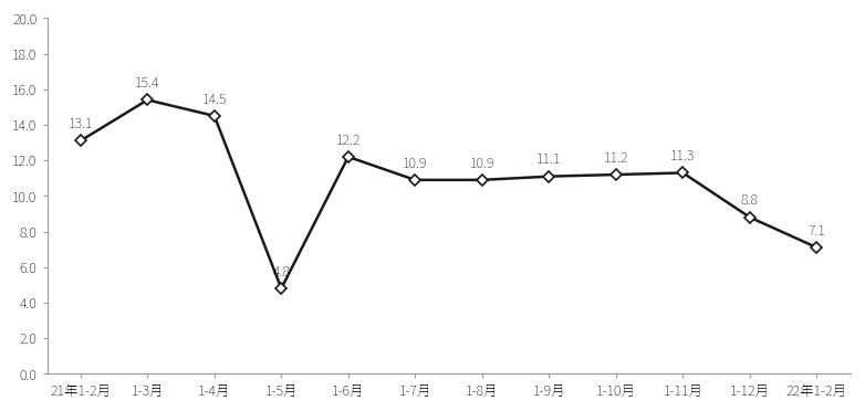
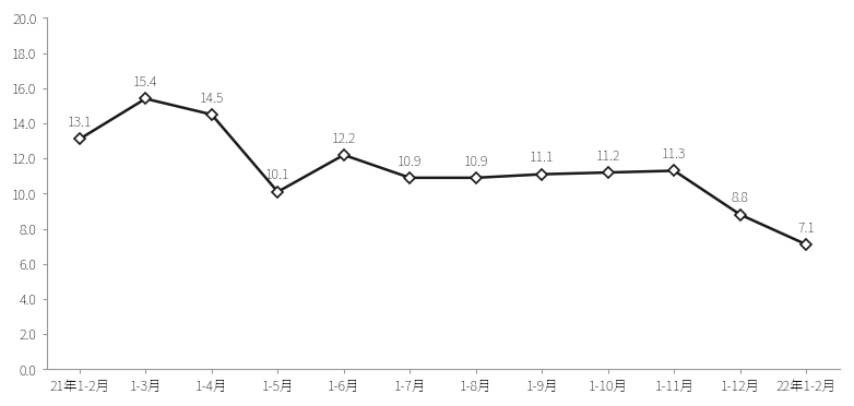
1-5月: 4.8 -> 10.1
